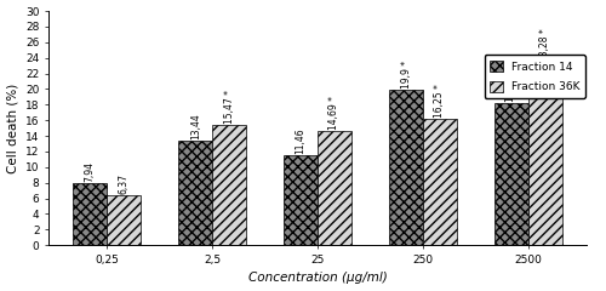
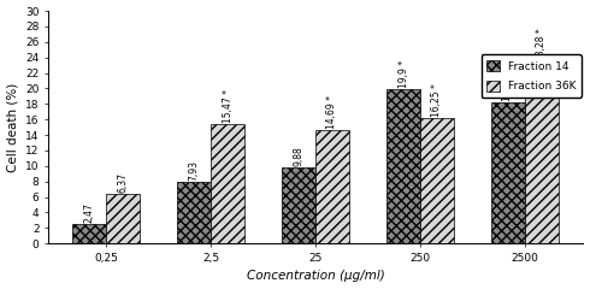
Fraction 14/0,25: 7,94 -> 2,47
Fraction 14/2,5: 13,44 -> 7,93
Fraction 14/25: 11,46 -> 9,88
